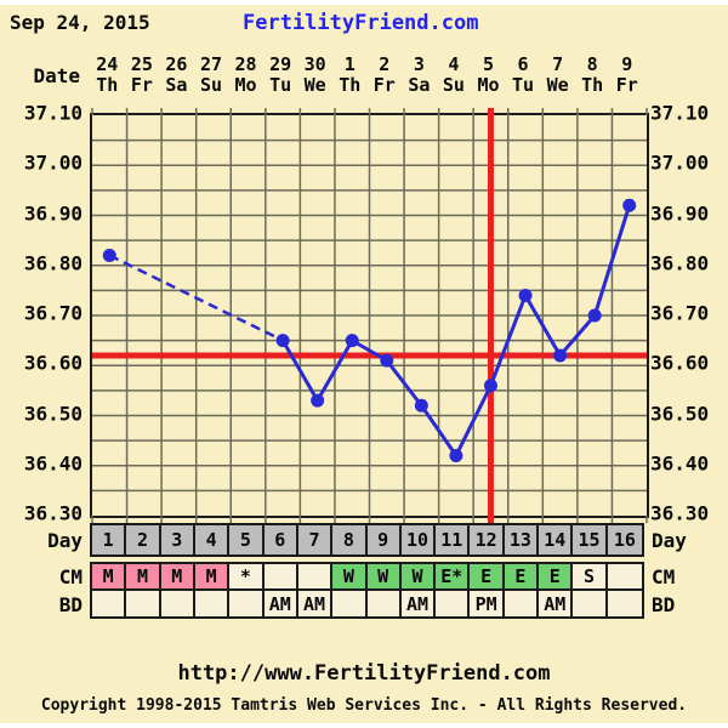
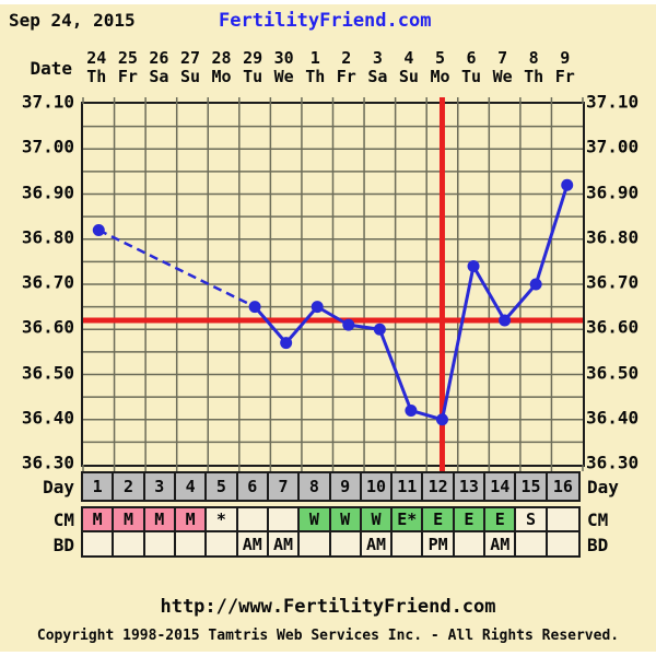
7: 36.53 -> 36.57
10: 36.52 -> 36.60
12: 36.56 -> 36.40
